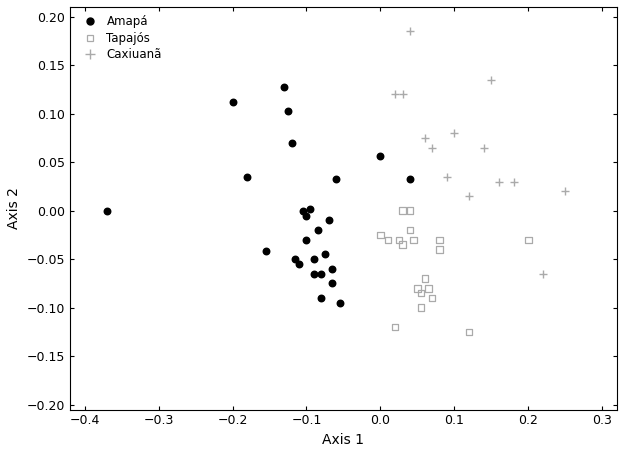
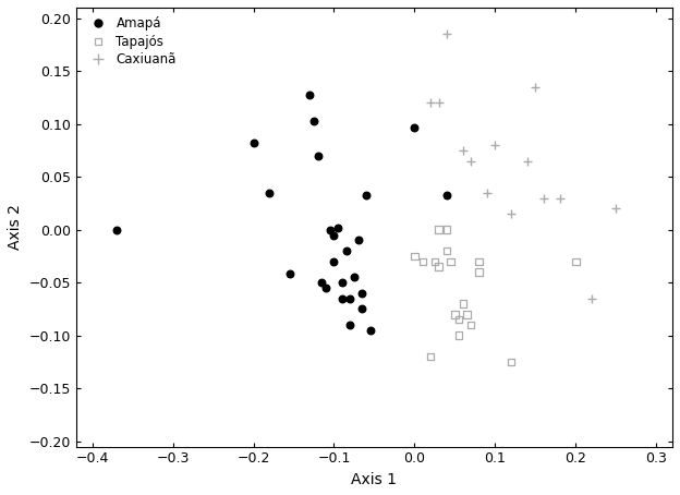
Amapá/−0.2: 0.112 -> 0.082
Amapá/0.0: 0.056 -> 0.097
